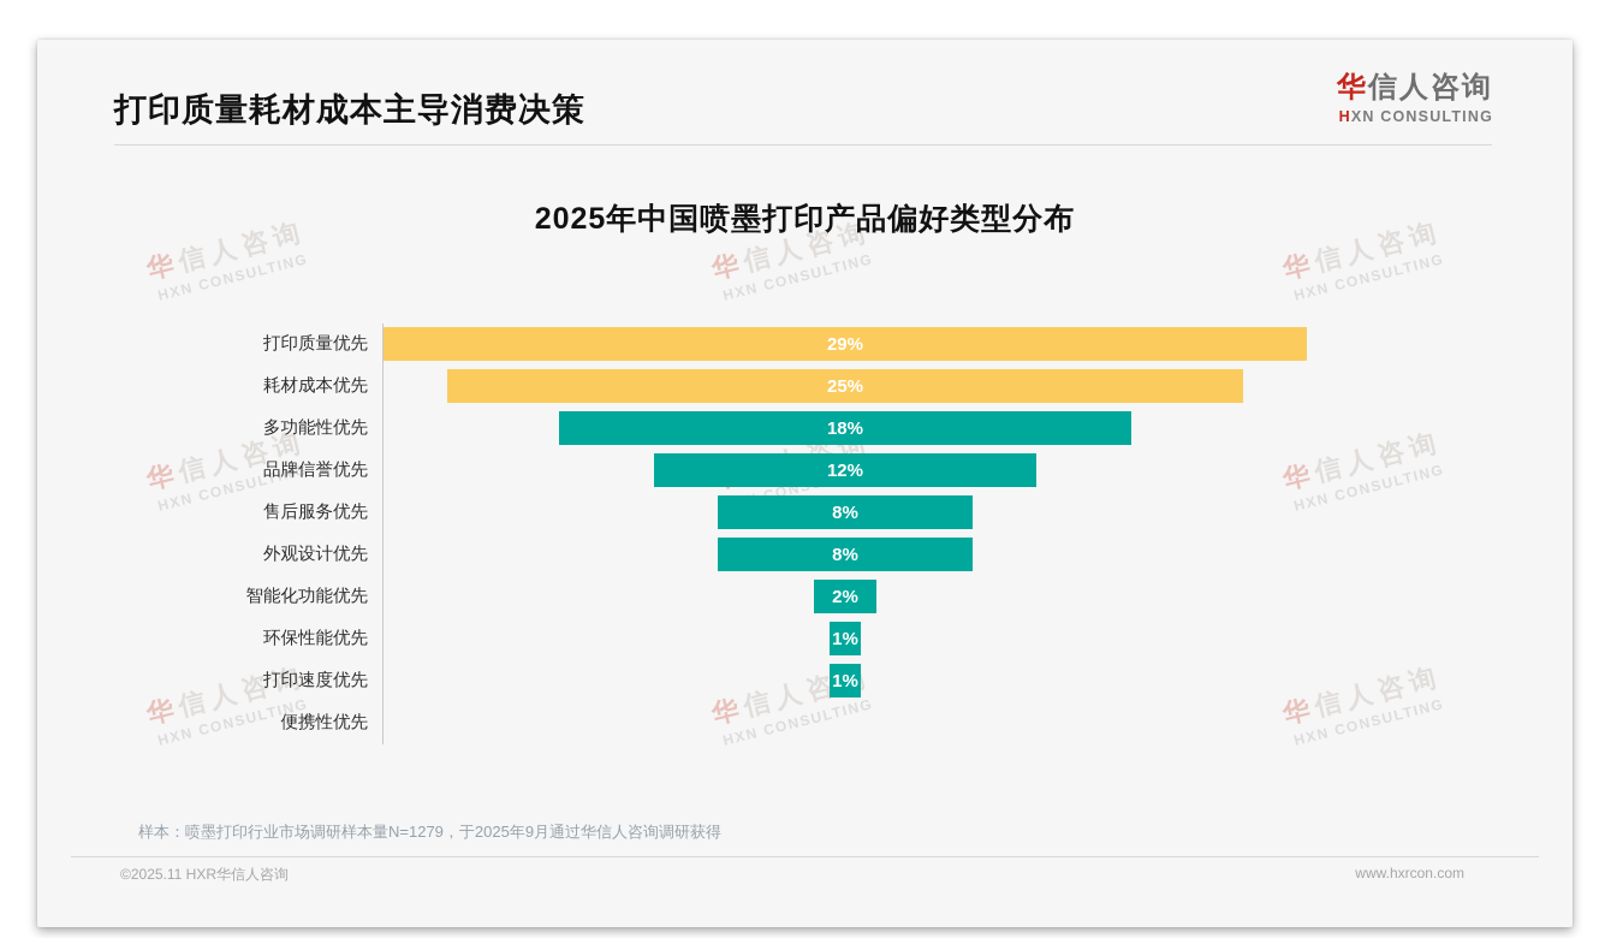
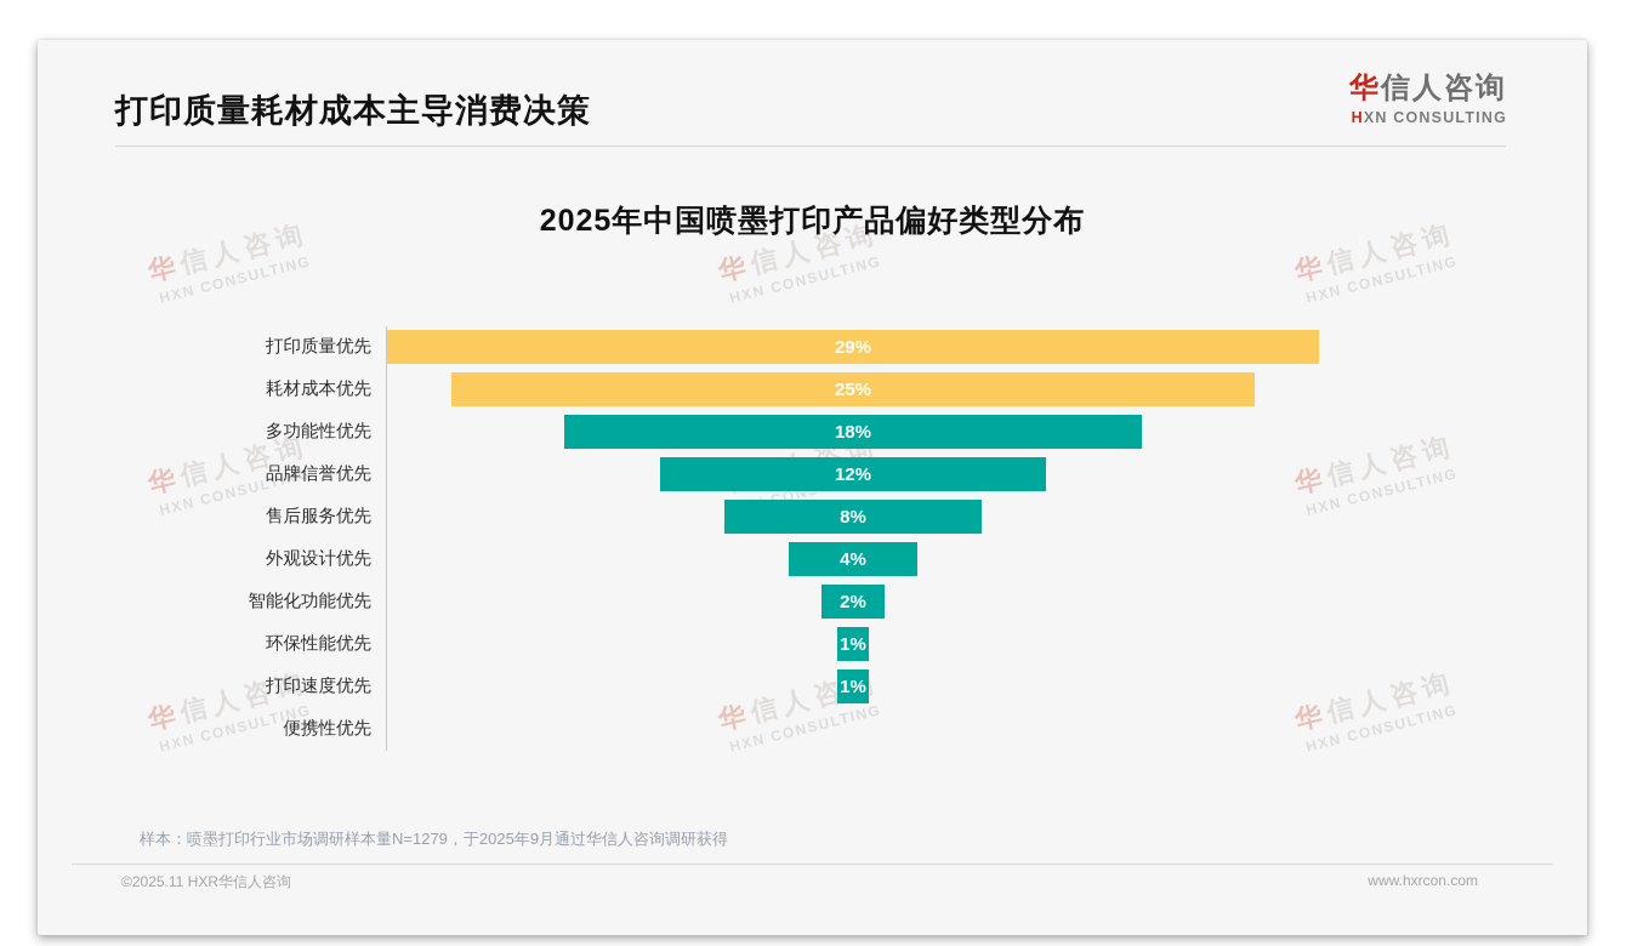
外观设计优先: 8% -> 4%
